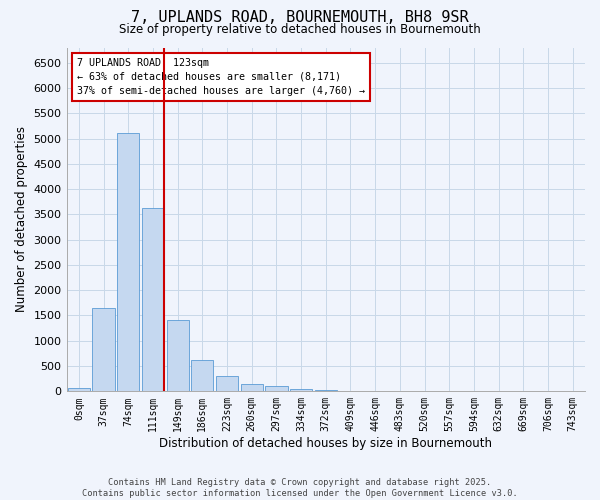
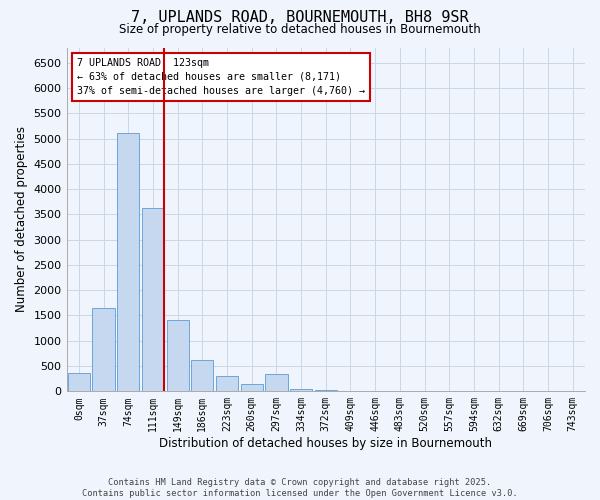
0sqm: 80 -> 360
297sqm: 100 -> 340
